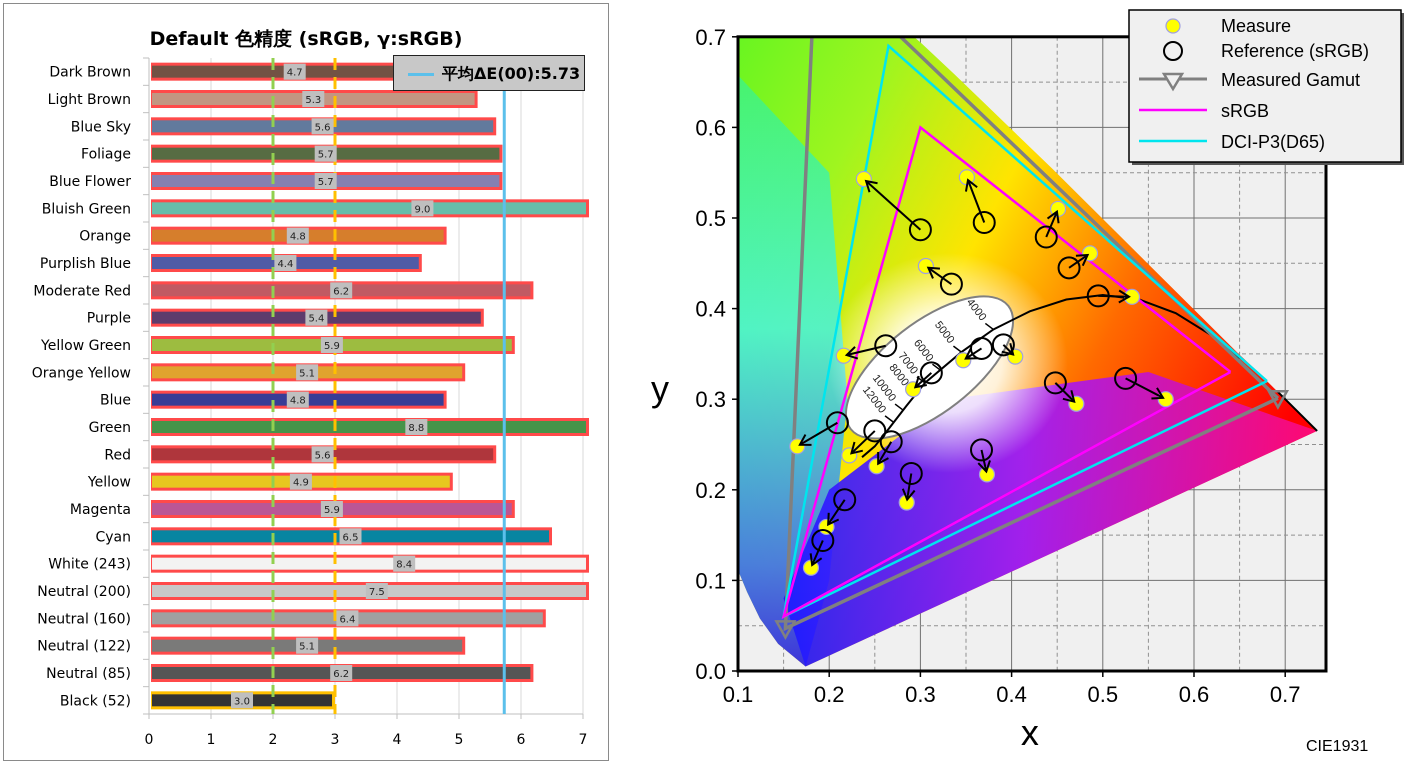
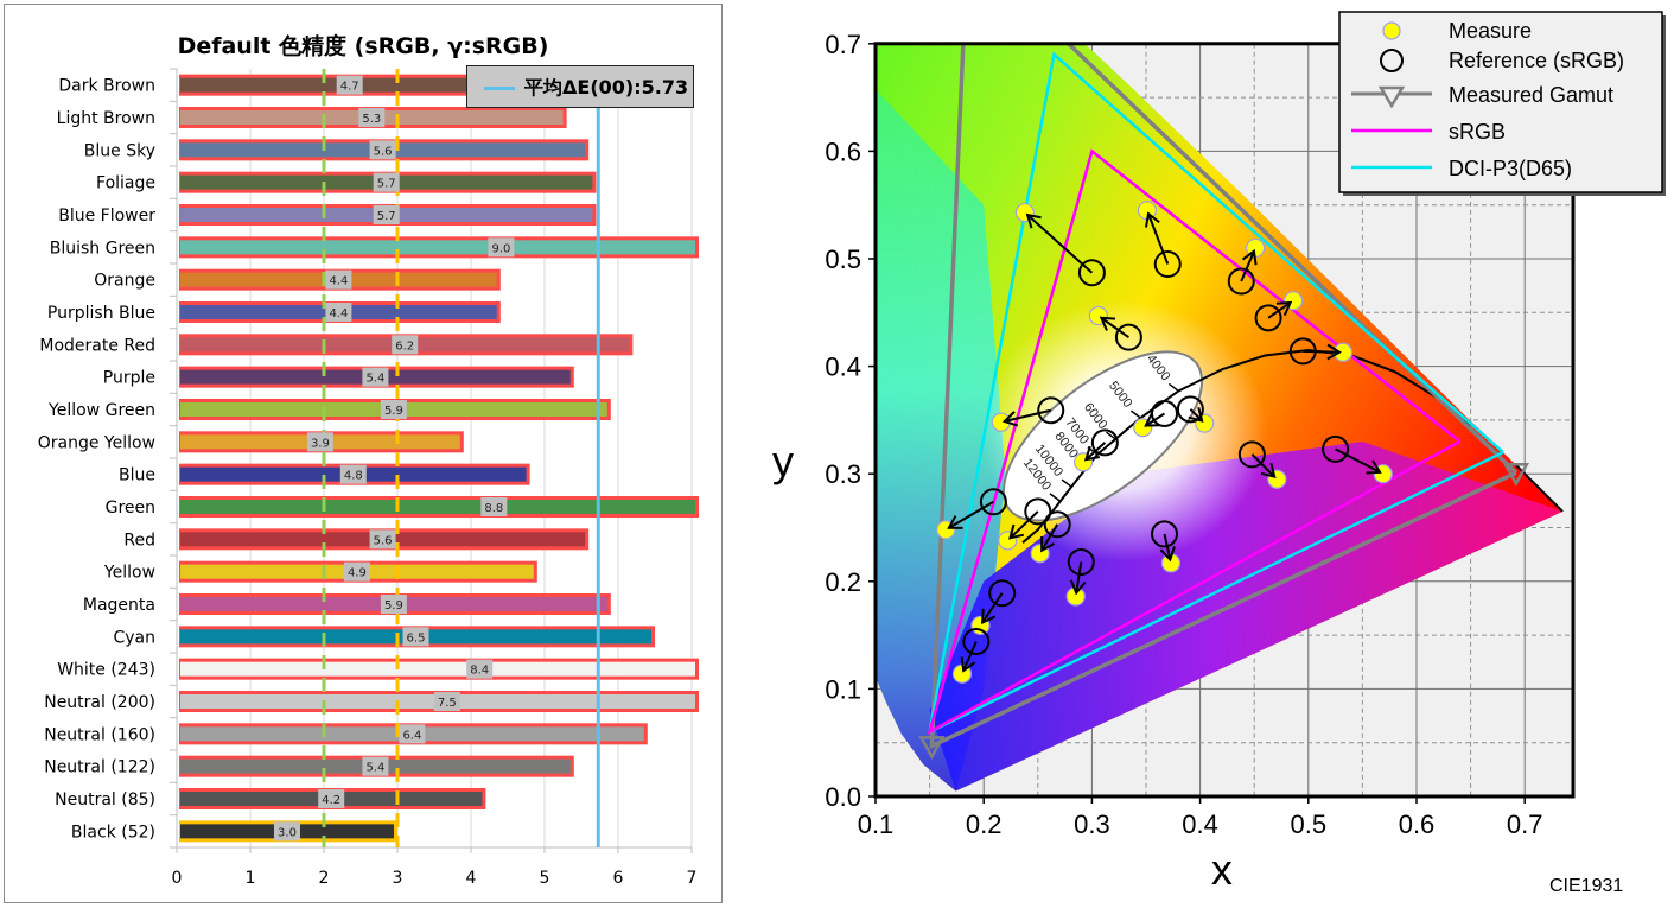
Default 色精度 (sRGB, γ:sRGB)/Orange: 4.8 -> 4.4
Default 色精度 (sRGB, γ:sRGB)/Orange Yellow: 5.1 -> 3.9
Default 色精度 (sRGB, γ:sRGB)/Neutral (122): 5.1 -> 5.4
Default 色精度 (sRGB, γ:sRGB)/Neutral (85): 6.2 -> 4.2
